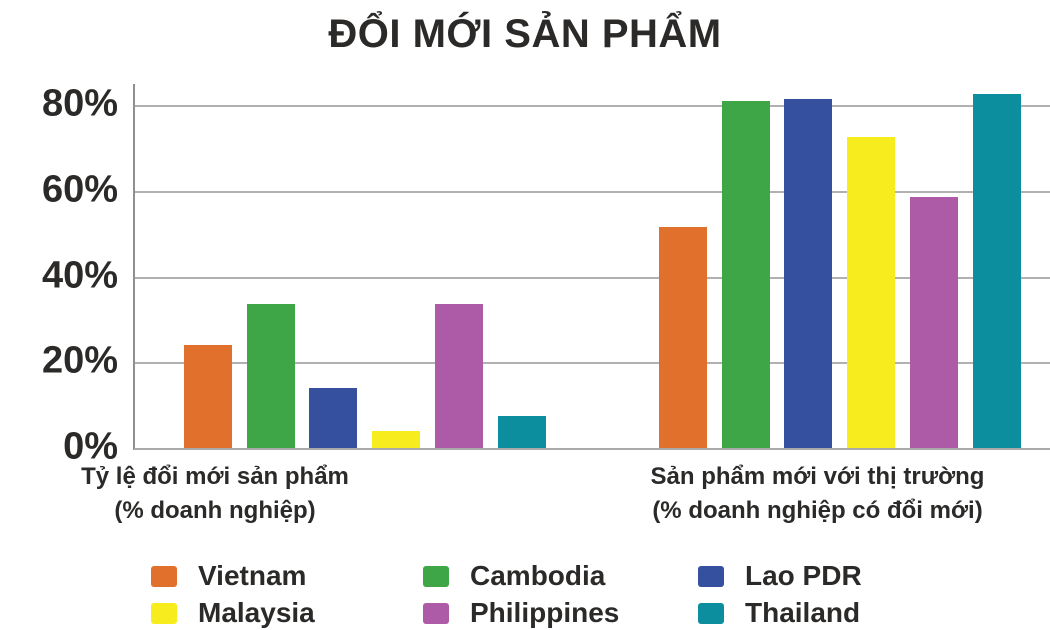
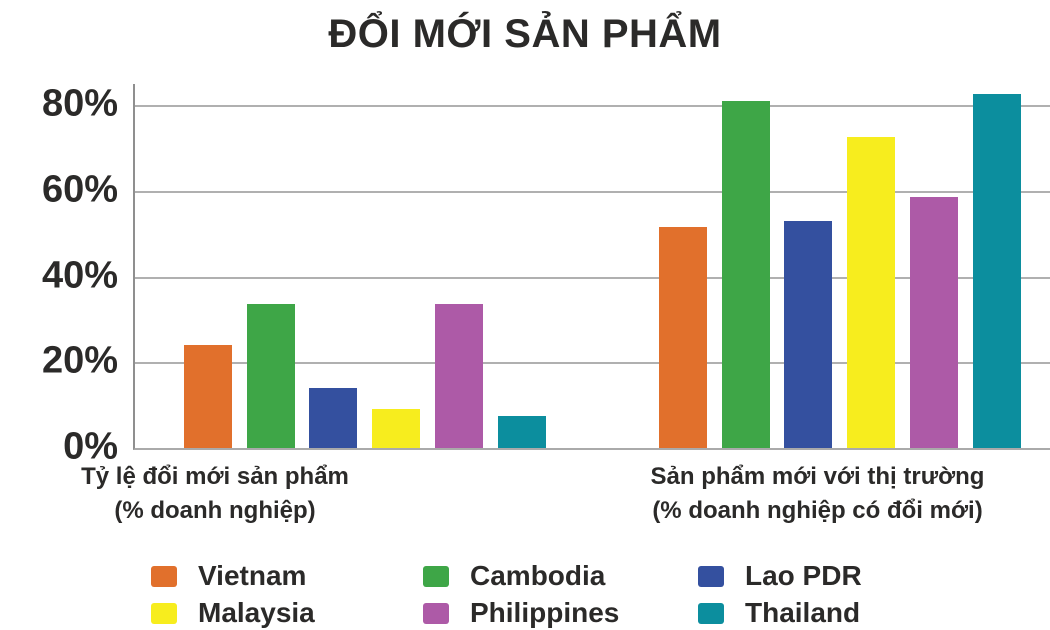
Malaysia/Tỷ lệ đổi mới sản phẩm (% doanh nghiệp): 4% -> 9%
Lao PDR/Sản phẩm mới với thị trường (% doanh nghiệp có đổi mới): 82% -> 53%
